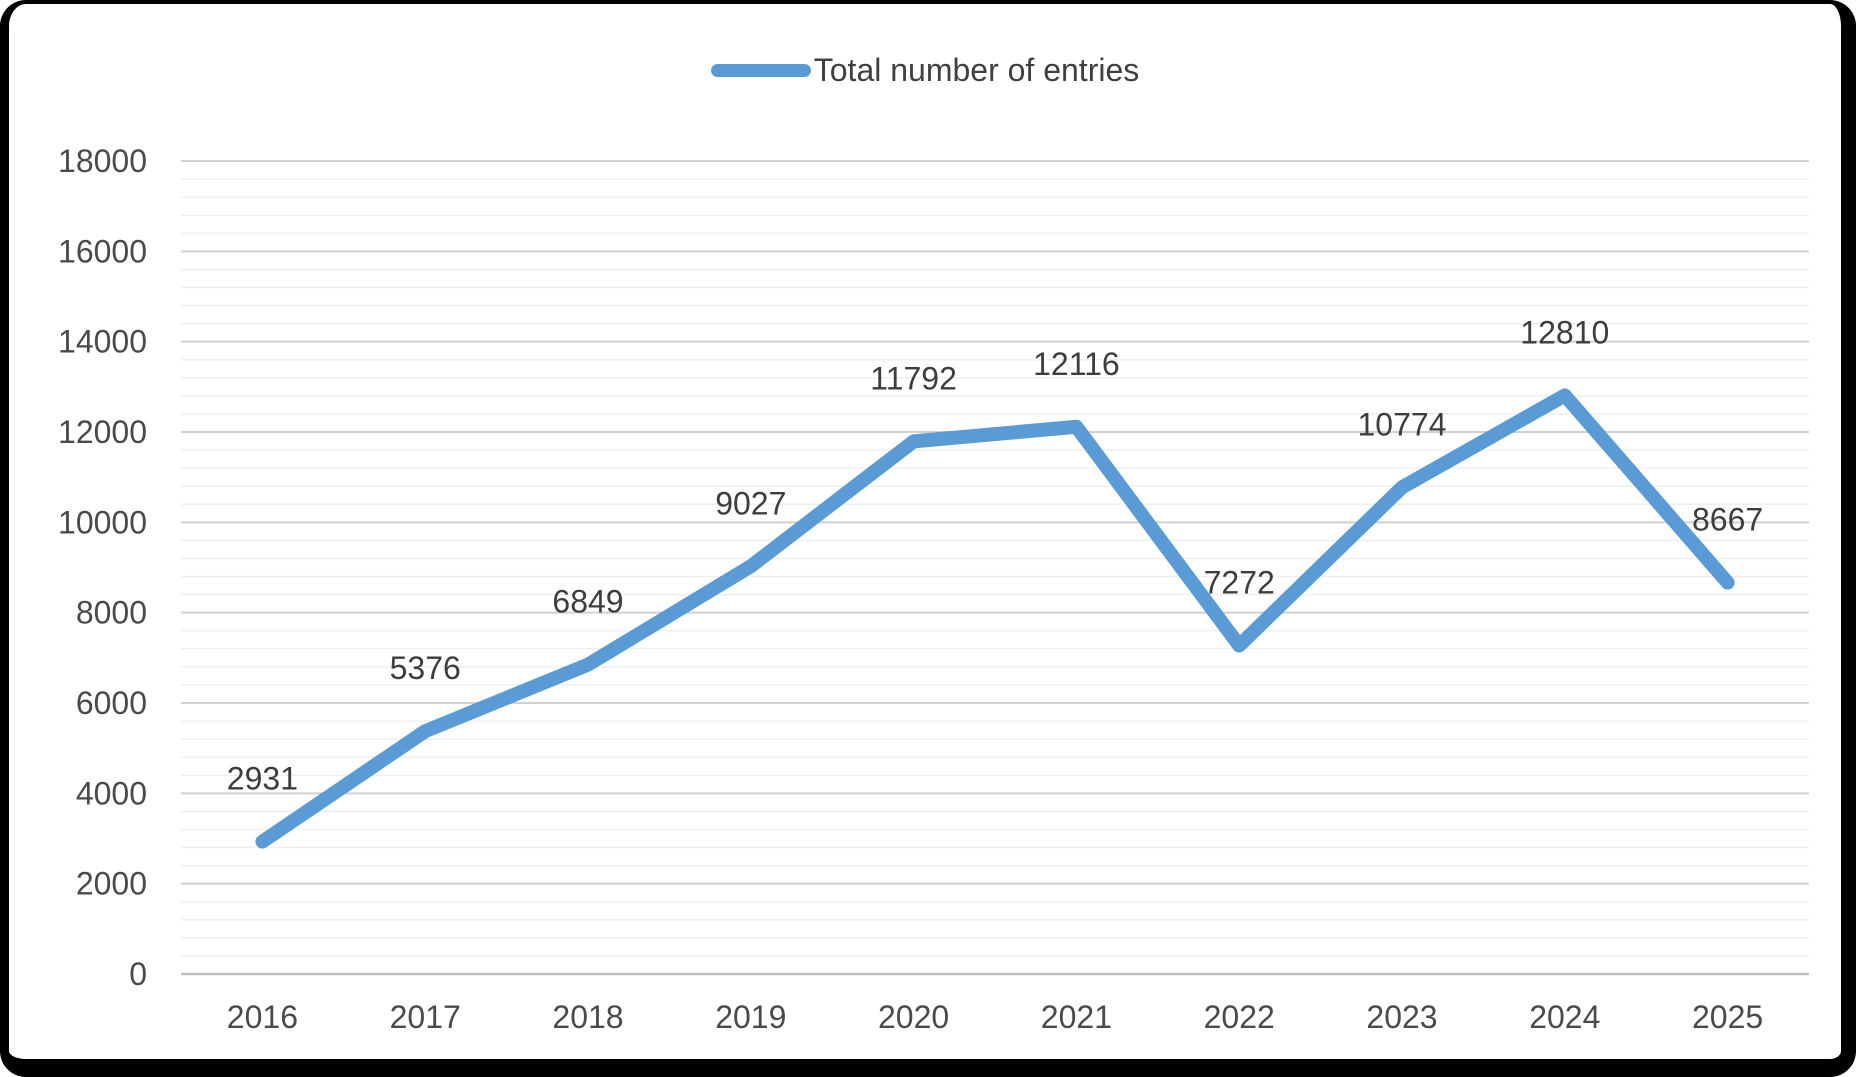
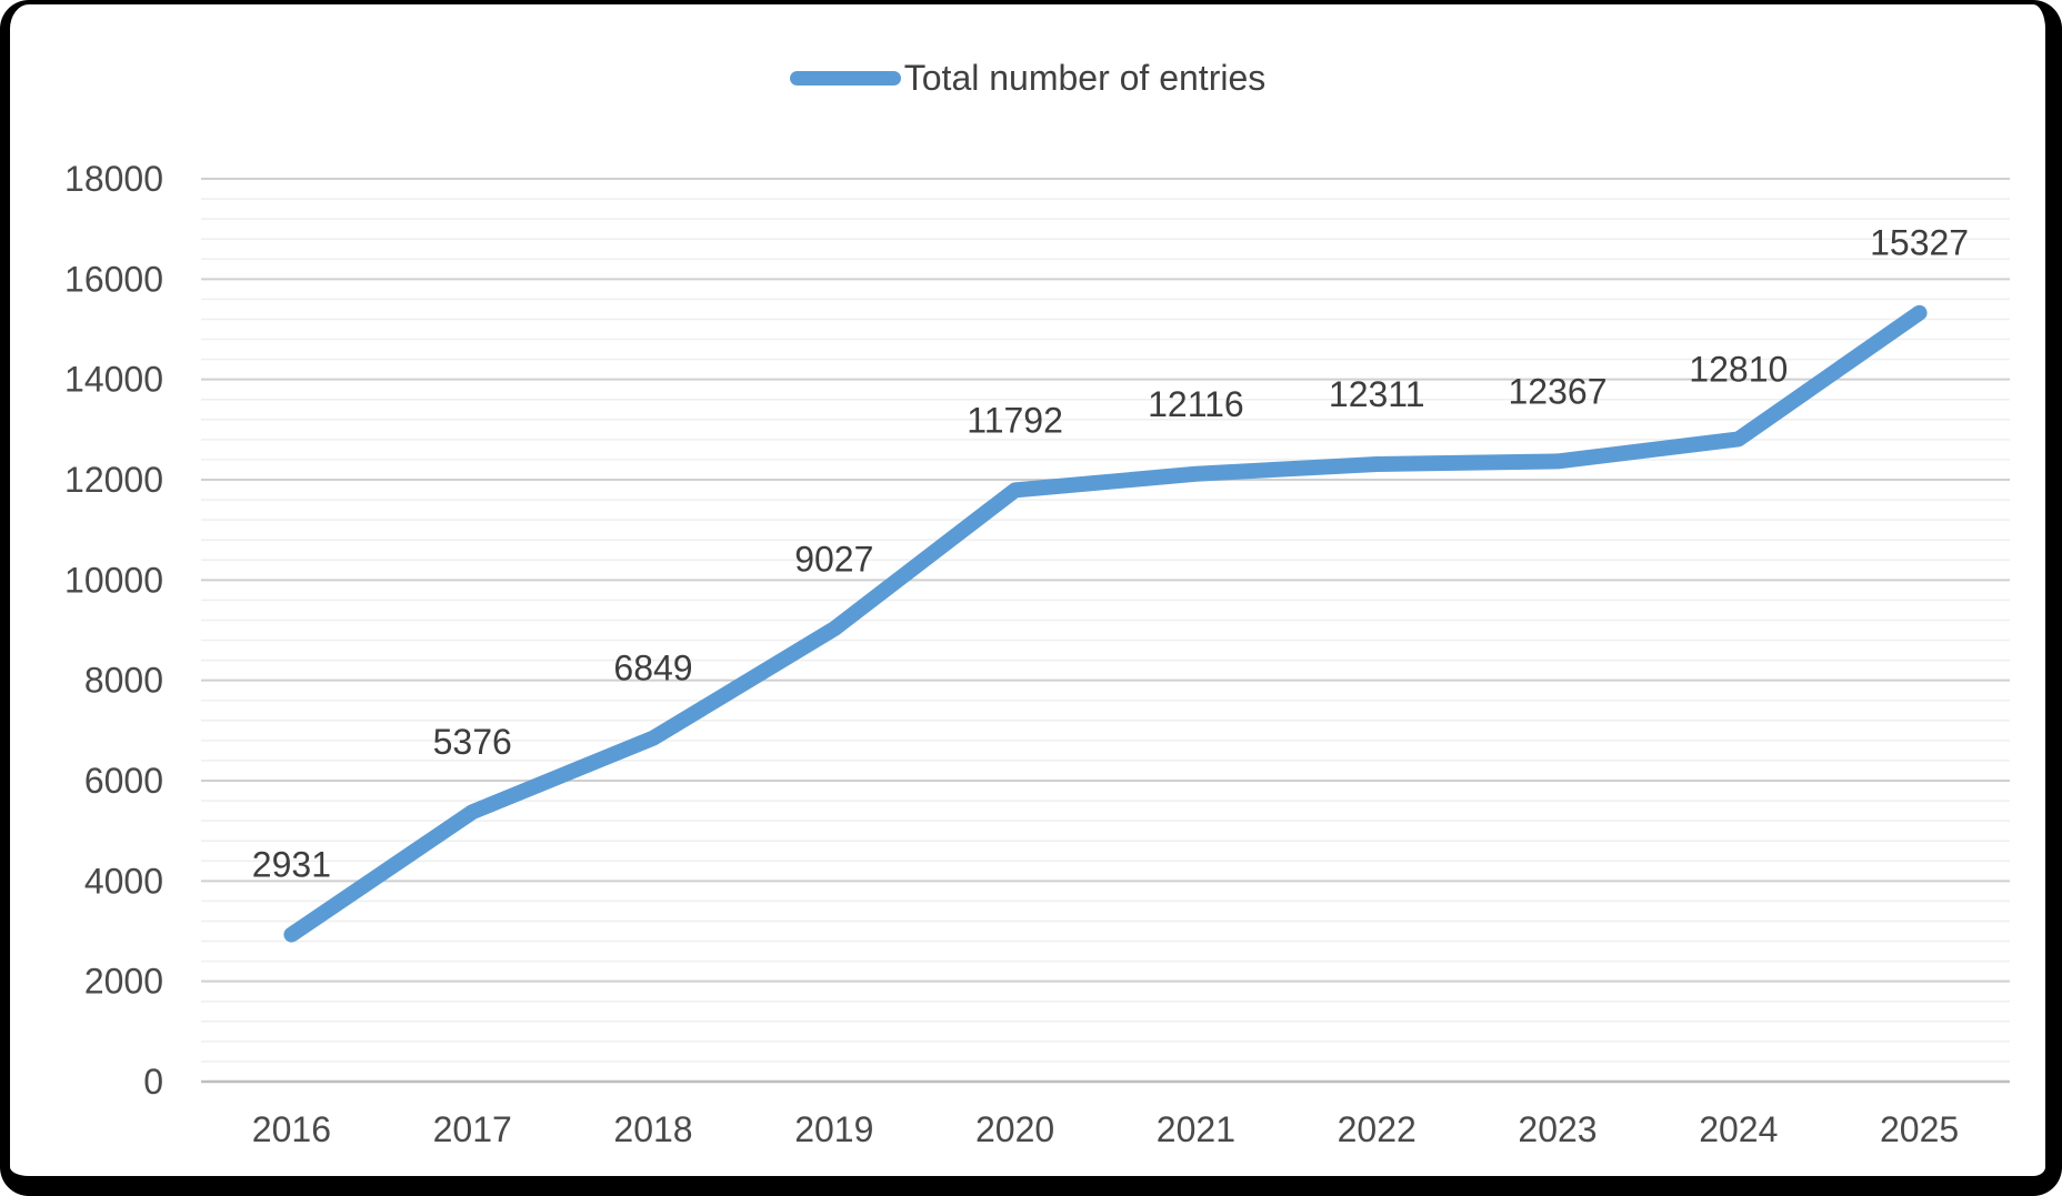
2022: 7272 -> 12311
2023: 10774 -> 12367
2025: 8667 -> 15327
